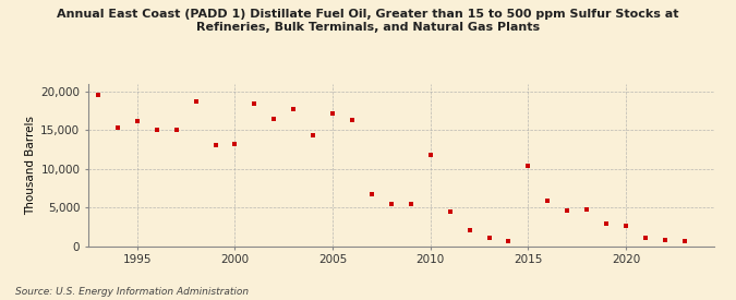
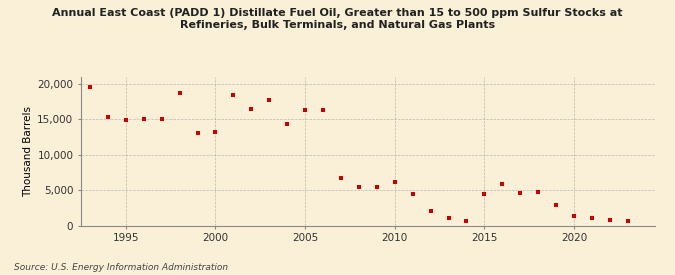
1995: 16,200 -> 14,900
2005: 17,200 -> 16,300
2010: 11,800 -> 6,200
2015: 10,400 -> 4,400
2020: 2,600 -> 1,400
